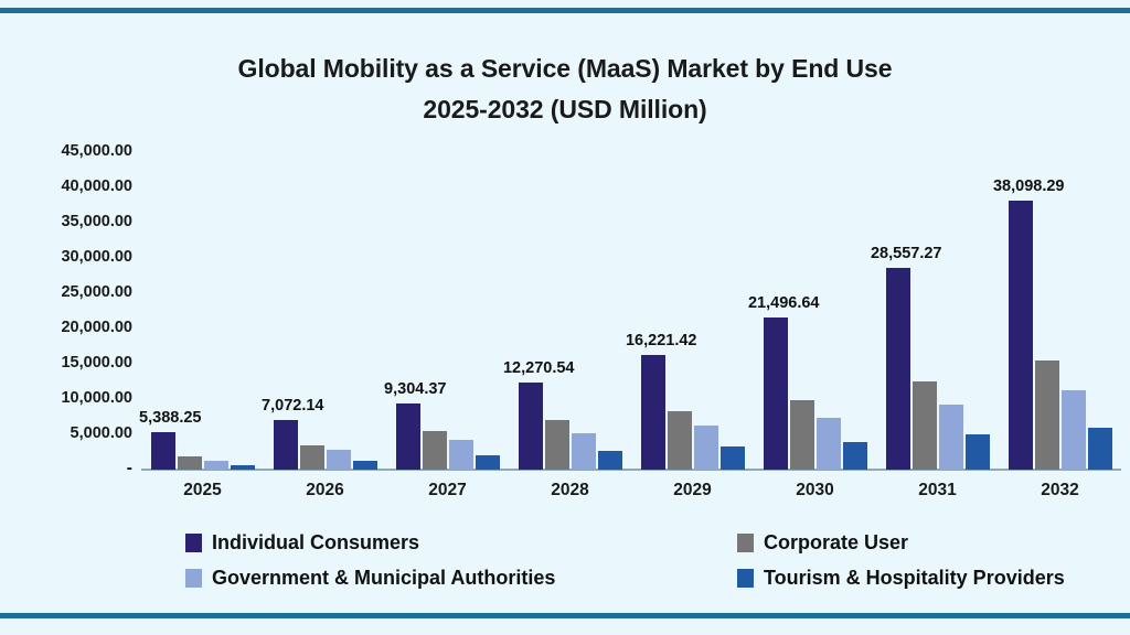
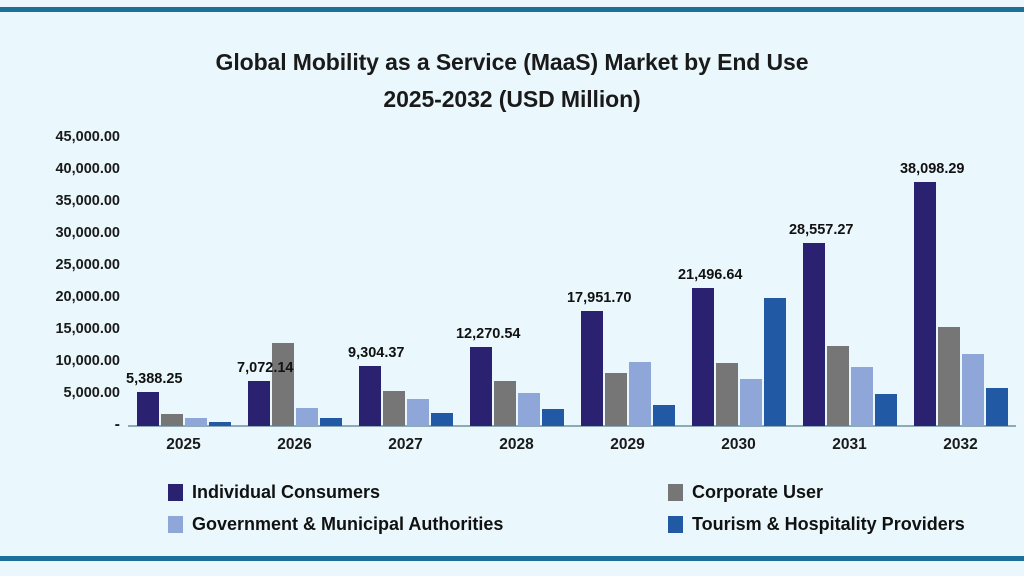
Corporate User/2026: 4000 -> 13000
Individual Consumers/2029: 16,221.42 -> 17,951.70
Government & Municipal Authorities/2029: 6000 -> 10000
Tourism & Hospitality Providers/2030: 4000 -> 20000
